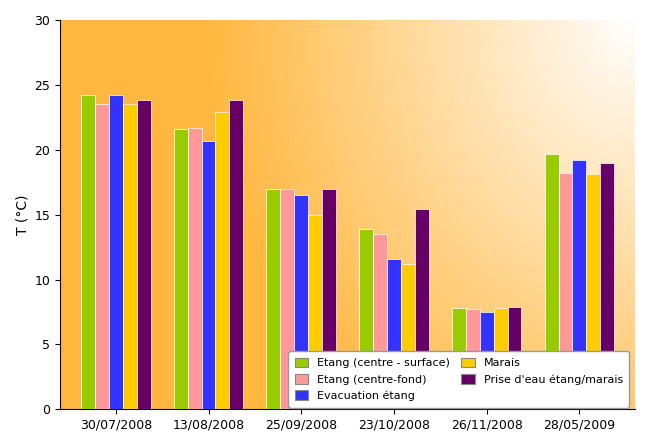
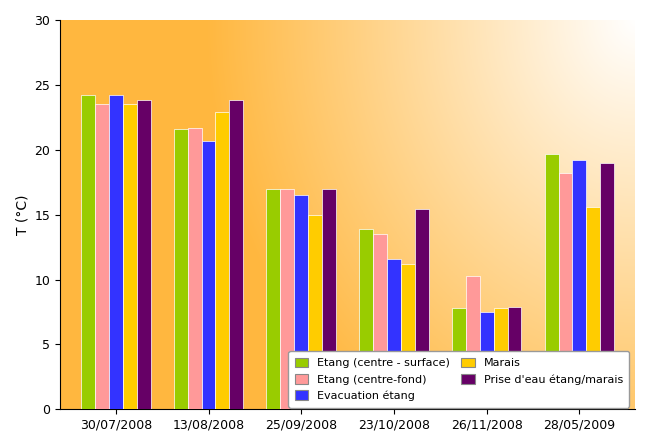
Etang (centre-fond)/26/11/2008: 7.7 -> 10.3
Marais/28/05/2009: 18.1 -> 15.6
